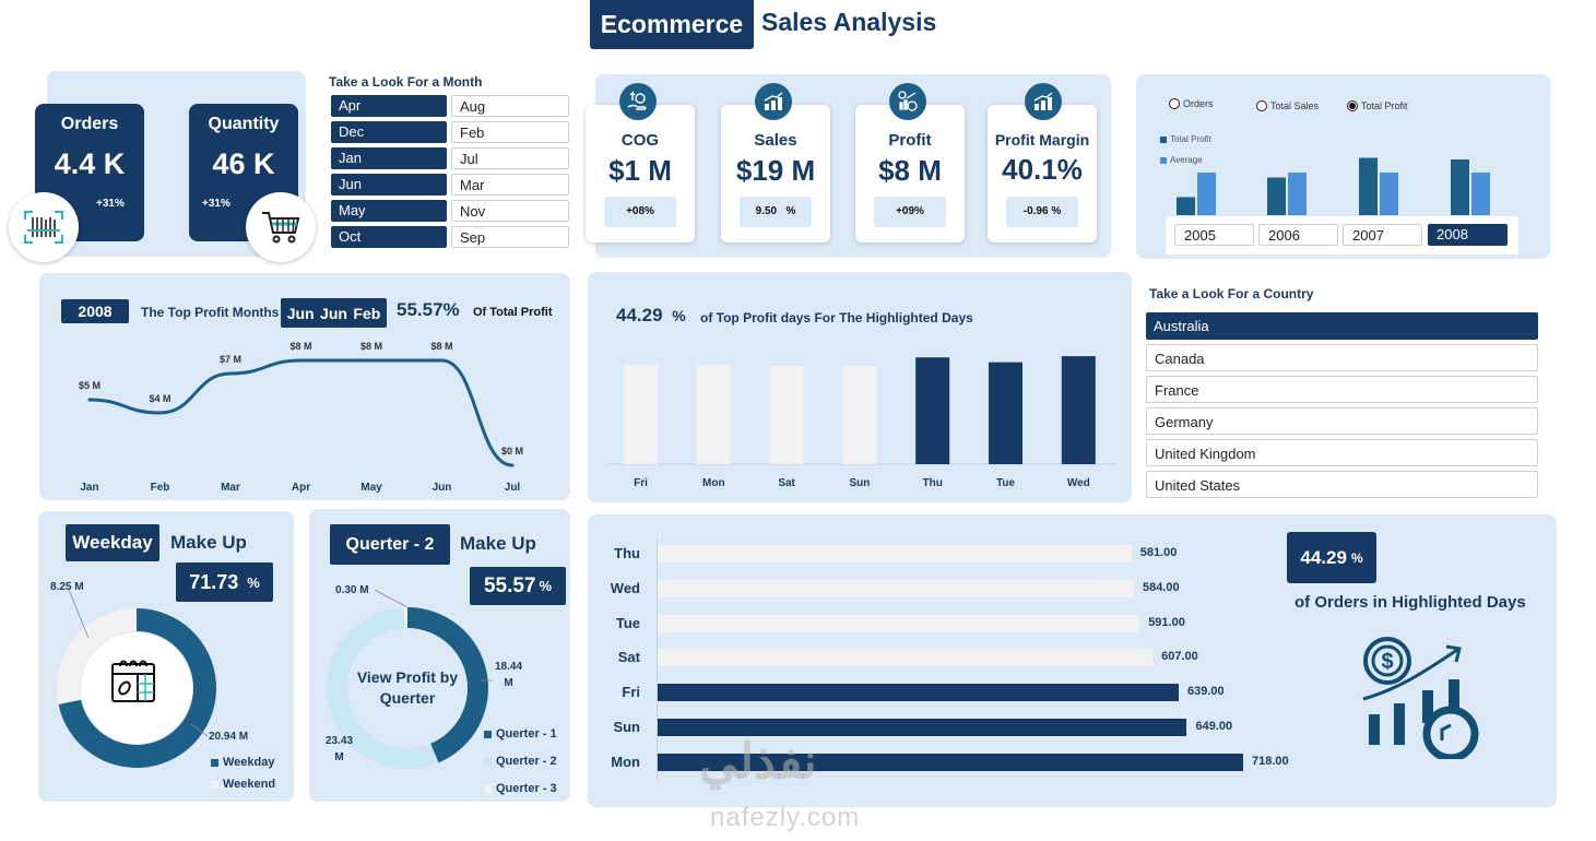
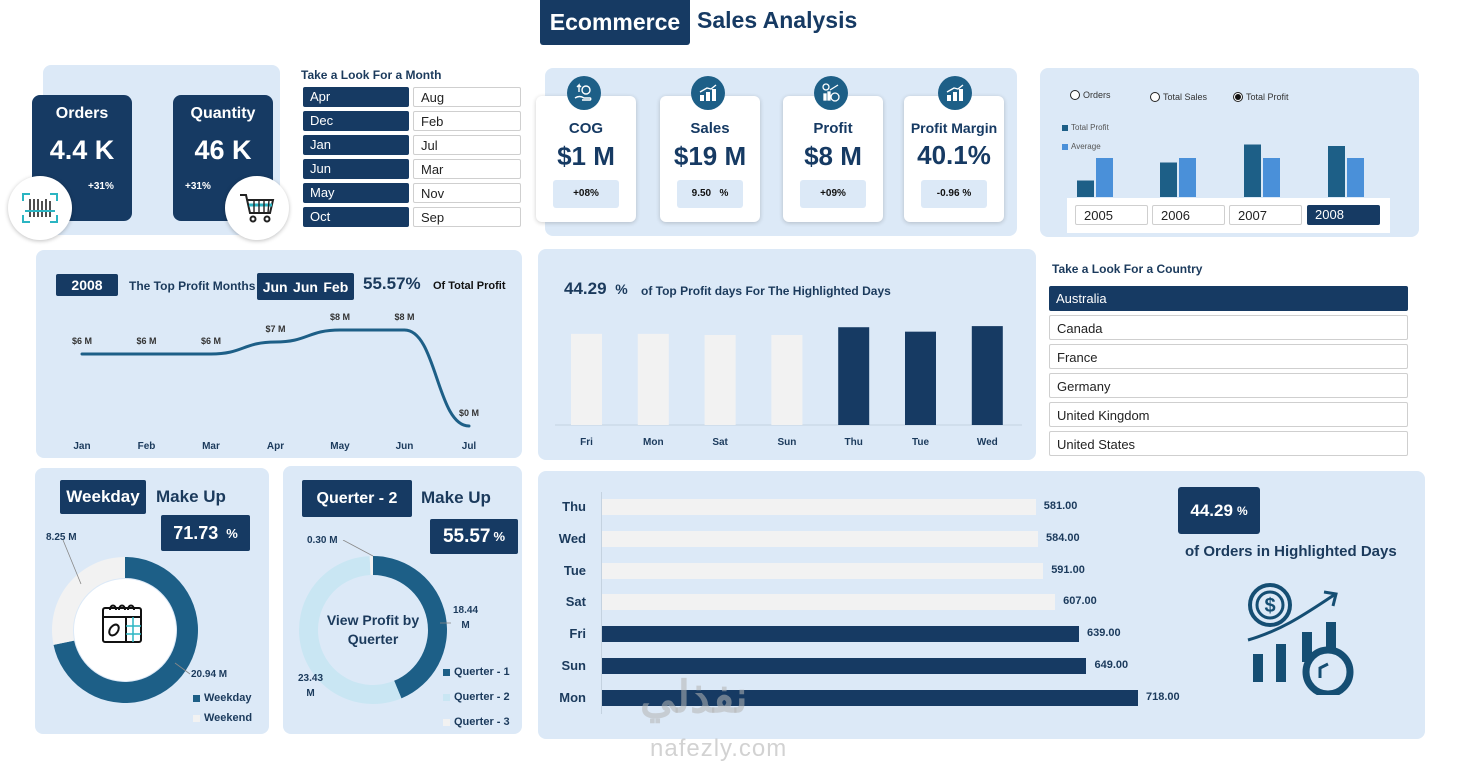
The Top Profit Months/Jan: $5 -> $6
The Top Profit Months/Feb: $4 -> $6
The Top Profit Months/Mar: $7 -> $6
The Top Profit Months/Apr: $8 -> $7
